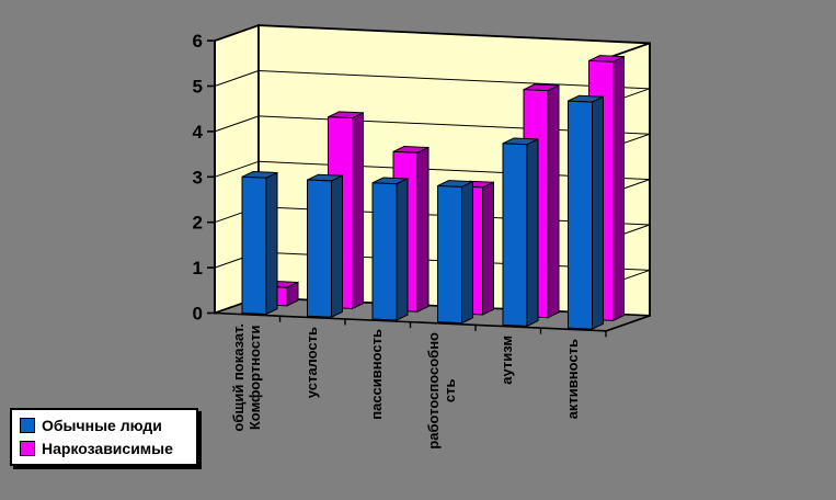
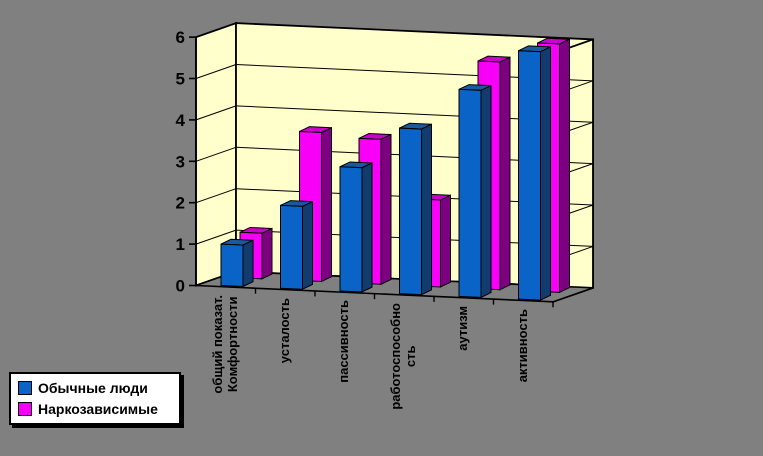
Обычные люди/общий показат. Комфортности: 3 -> 1
Наркозависимые/общий показат. Комфортности: 0.4 -> 1.1
Обычные люди/усталость: 3 -> 2
Наркозависимые/усталость: 4.2 -> 3.6
Обычные люди/работоспособность: 3 -> 4
Наркозависимые/работоспособность: 2.8 -> 2.1
Обычные люди/аутизм: 4 -> 5
Наркозависимые/аутизм: 5.0 -> 5.5
Обычные люди/активность: 5 -> 6
Наркозависимые/активность: 5.7 -> 6.0
